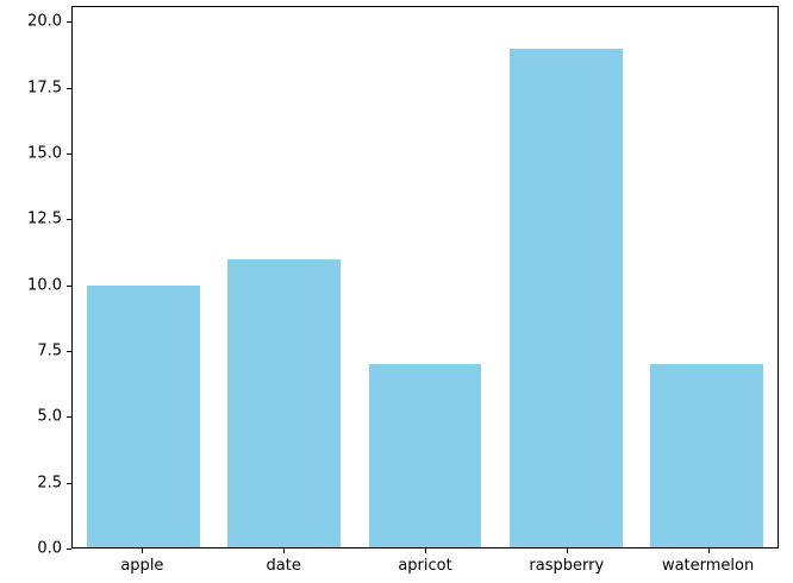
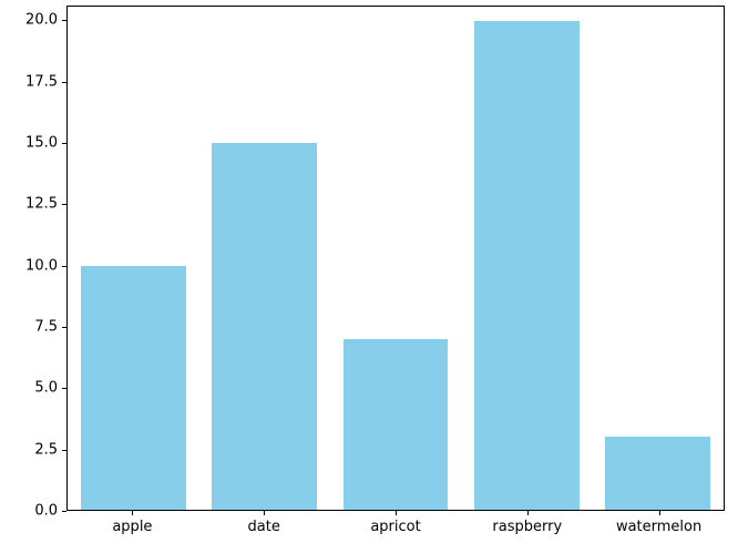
date: 11 -> 15
raspberry: 19 -> 20
watermelon: 7 -> 3
